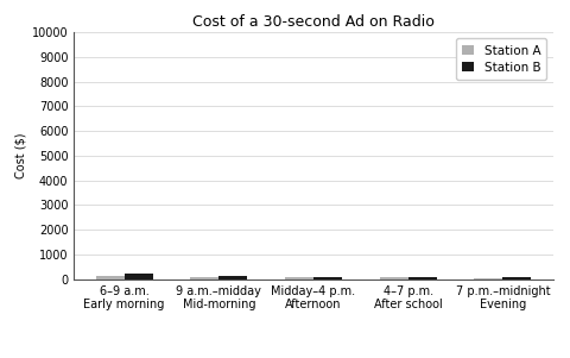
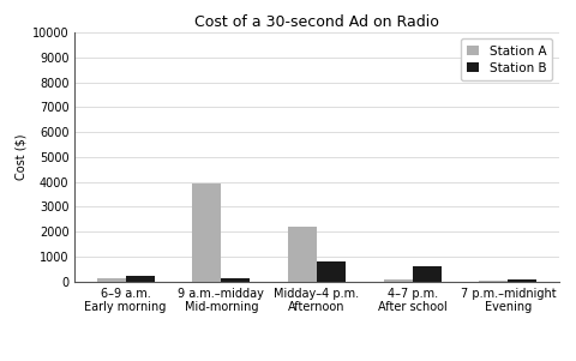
Station A/9 a.m.–midday Mid-morning: 100 -> 3950
Station A/Midday–4 p.m. Afternoon: 80 -> 2200
Station B/Midday–4 p.m. Afternoon: 100 -> 800
Station B/4–7 p.m. After school: 100 -> 600
